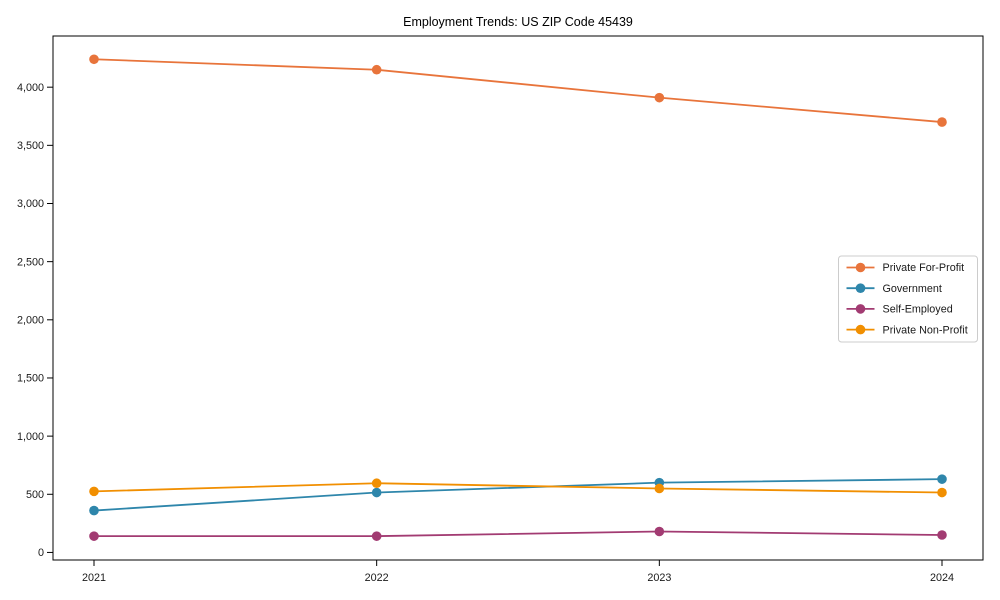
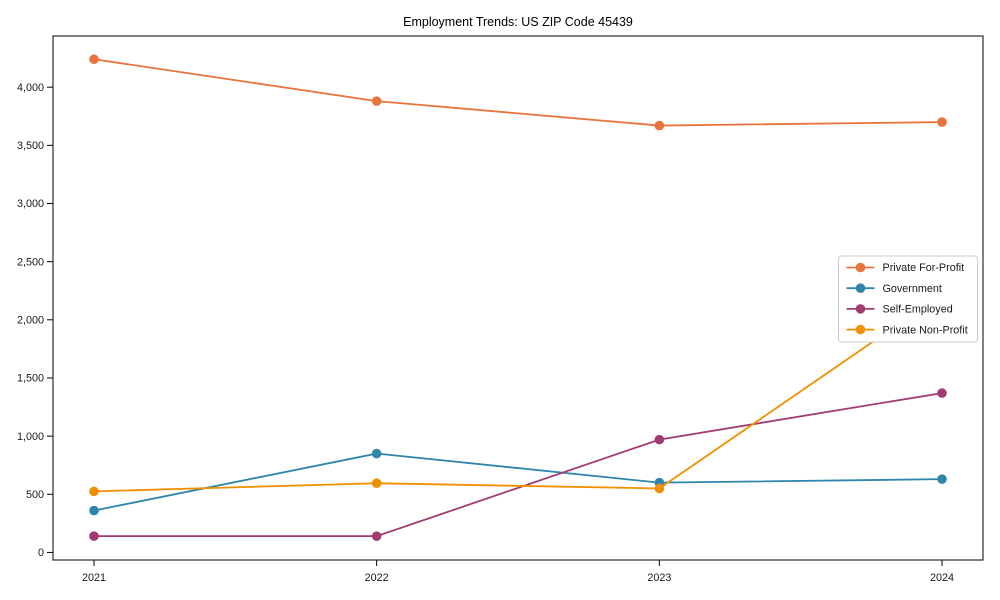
Private For-Profit/2022: 4150 -> 3880
Government/2022: 520 -> 850
Private For-Profit/2023: 3910 -> 3670
Self-Employed/2023: 180 -> 970
Self-Employed/2024: 150 -> 1370
Private Non-Profit/2024: 520 -> 2220
